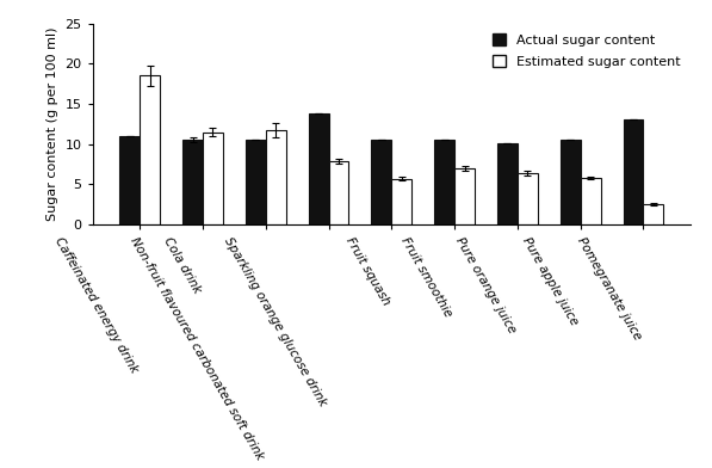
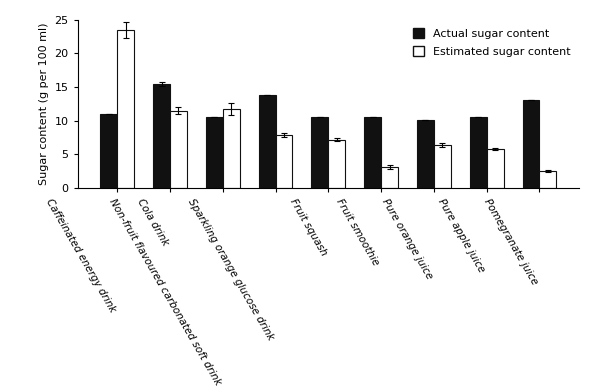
Estimated sugar content/Caffeinated energy drink: 18.5 -> 23.4
Actual sugar content/Cola drink: 10.6 -> 15.4
Estimated sugar content/Fruit squash: 5.7 -> 7.2
Estimated sugar content/Fruit smoothie: 7.0 -> 3.2
